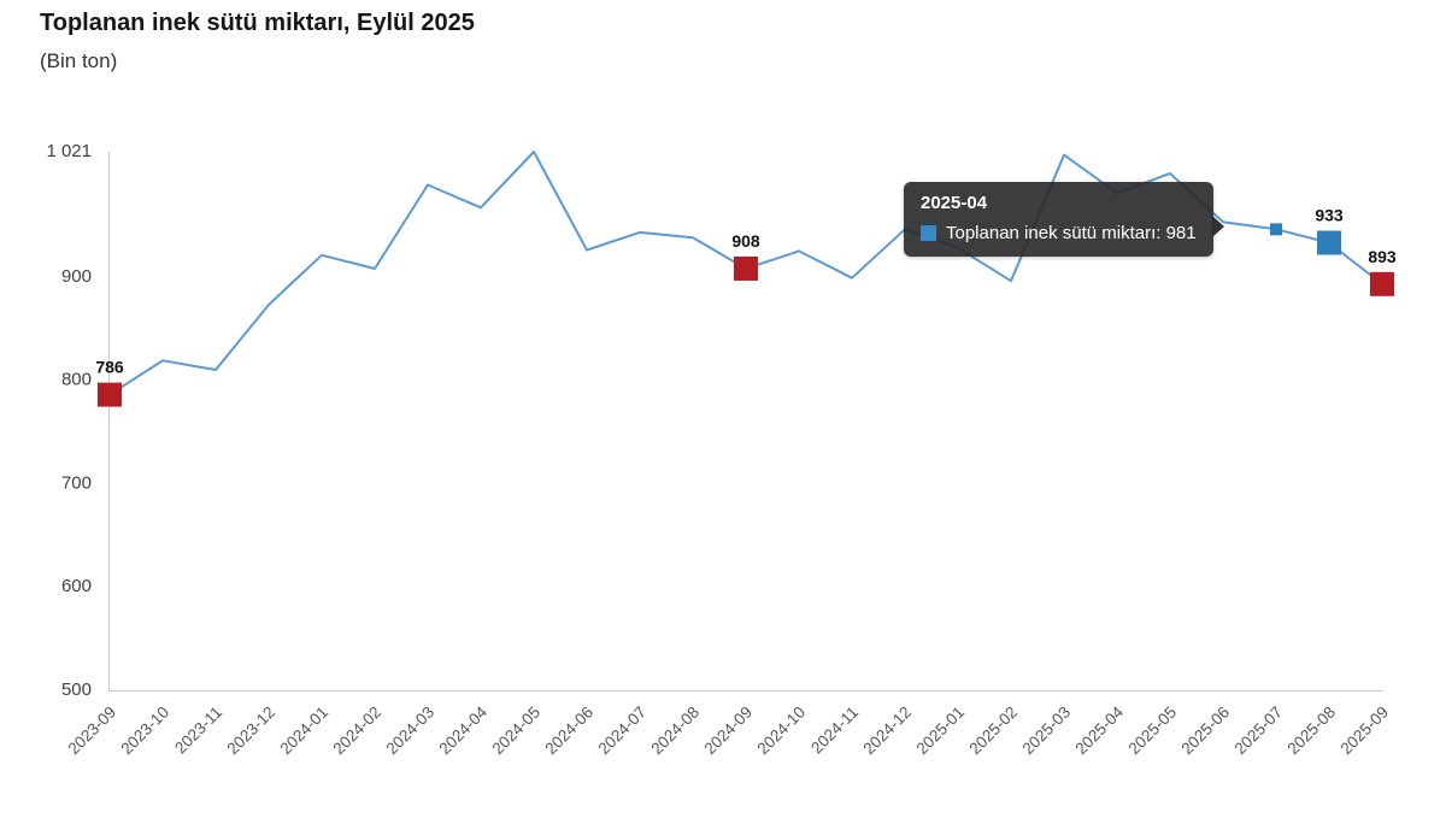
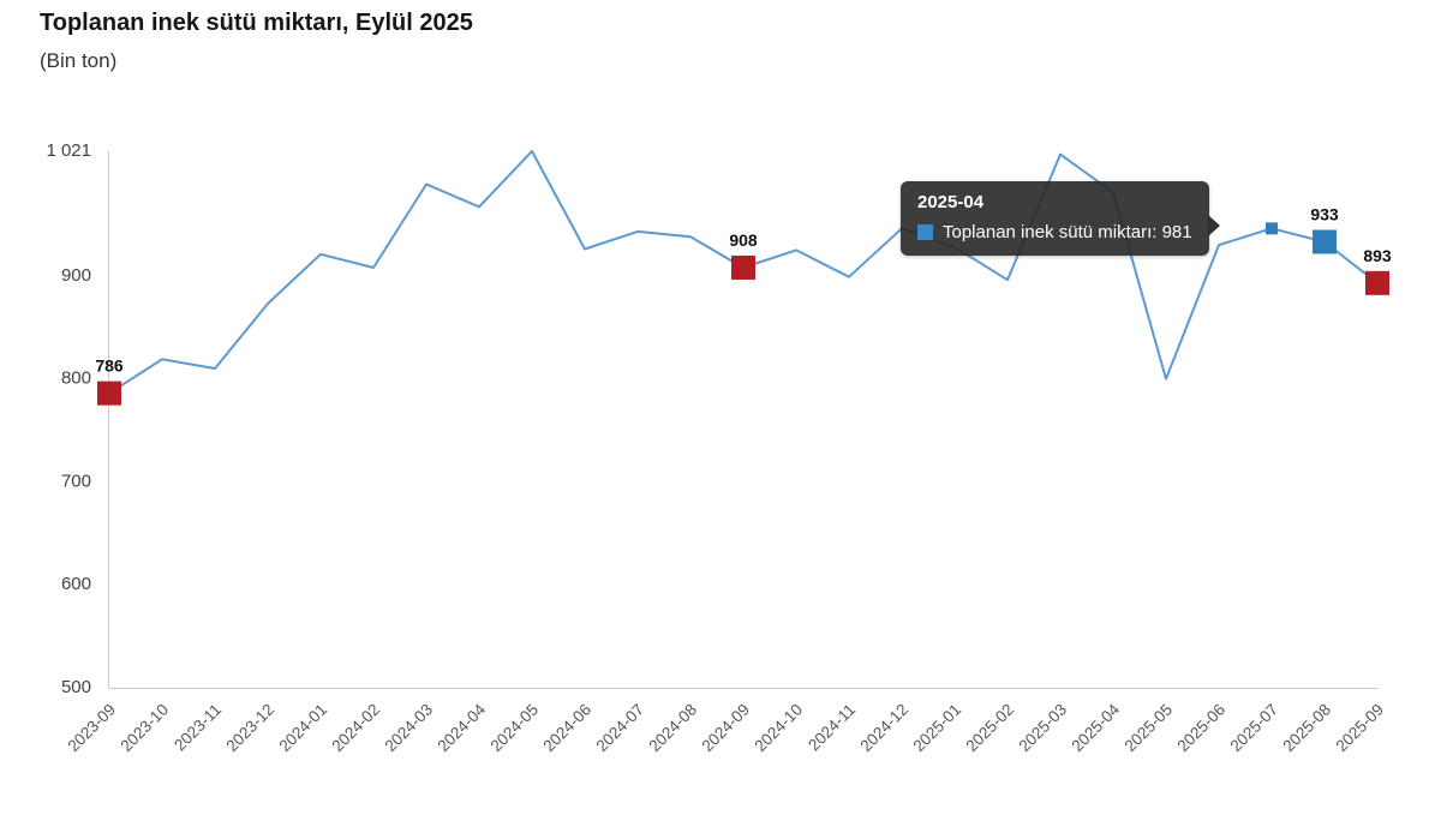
2025-05: 1000 -> 800
2025-06: 950 -> 930
